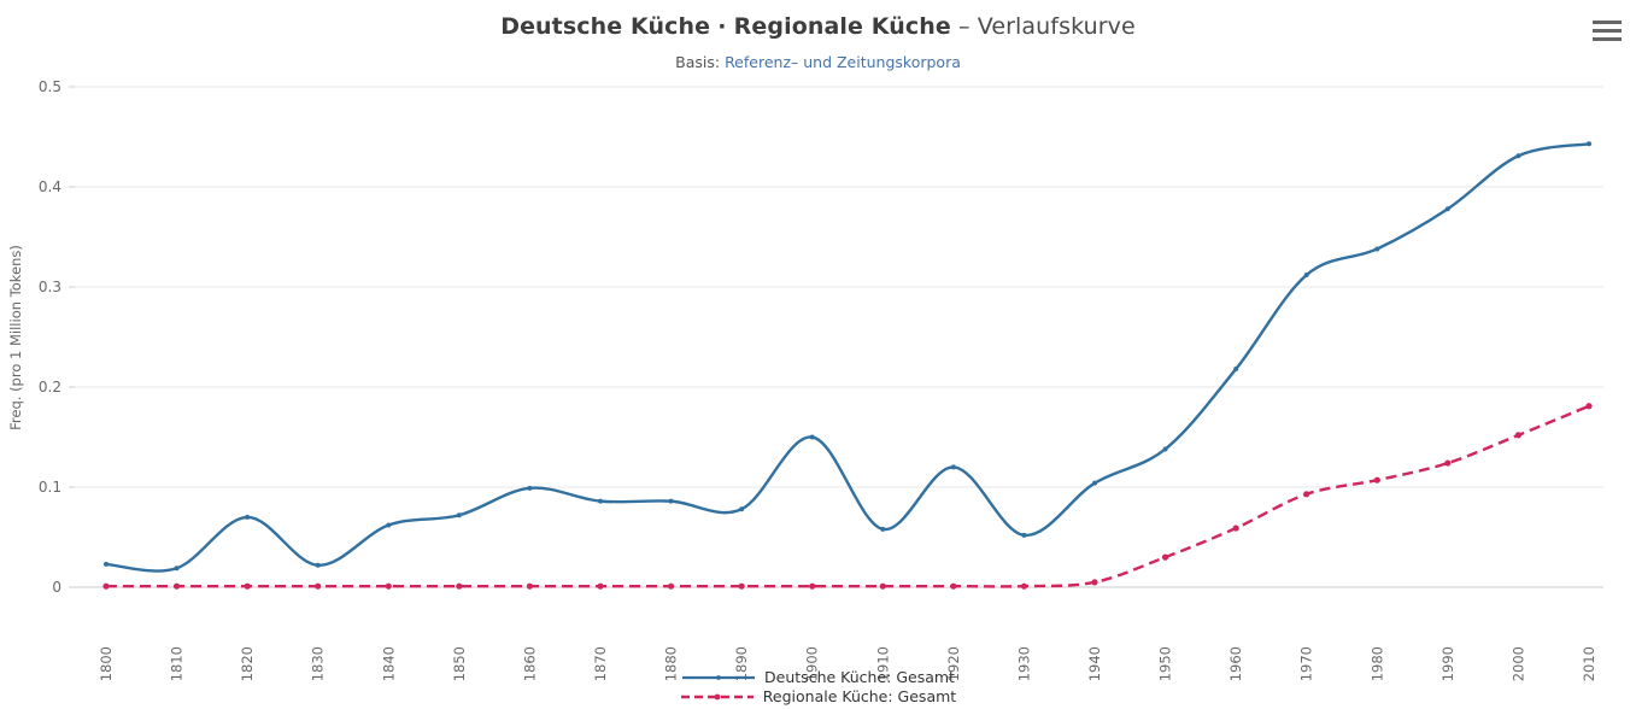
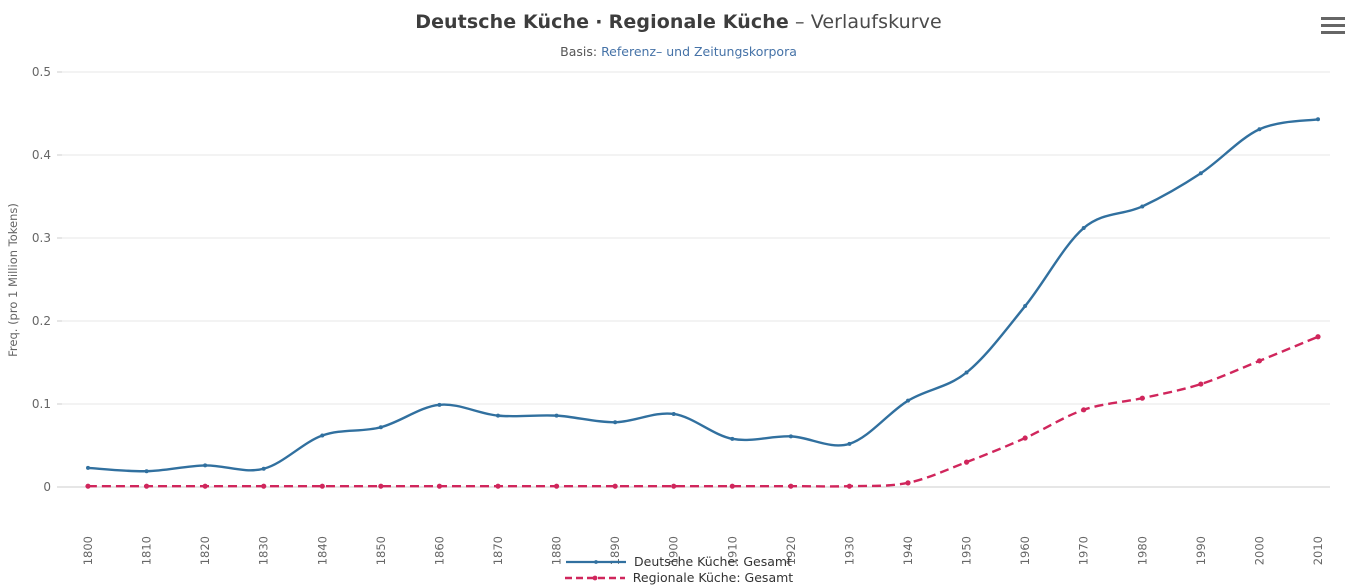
Deutsche Küche: Gesamt/1820: 0.07 -> 0.03
Deutsche Küche: Gesamt/1900: 0.15 -> 0.09
Deutsche Küche: Gesamt/1920: 0.12 -> 0.06
